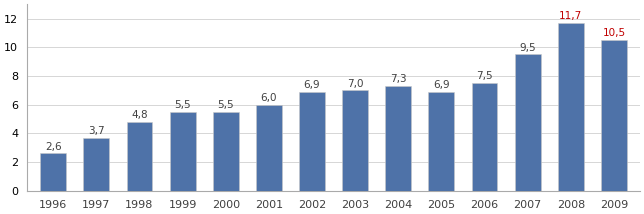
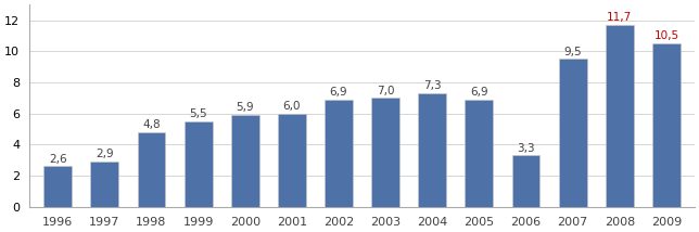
1997: 3,7 -> 2,9
2000: 5,5 -> 5,9
2006: 7,5 -> 3,3
